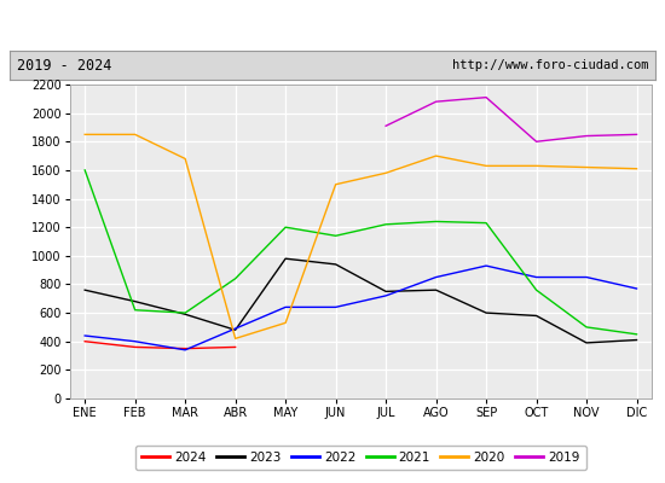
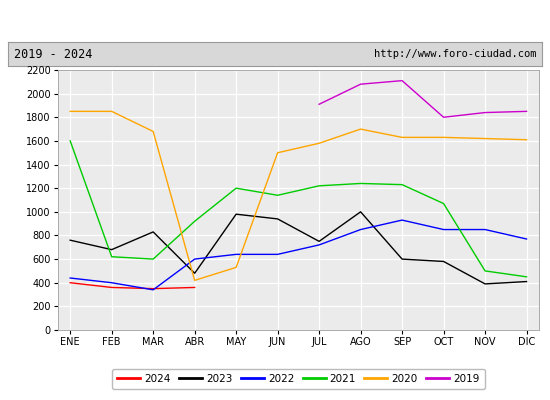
2023/MAR: 590 -> 830
2022/ABR: 490 -> 600
2021/ABR: 840 -> 920
2023/AGO: 760 -> 1000
2021/OCT: 760 -> 1070
